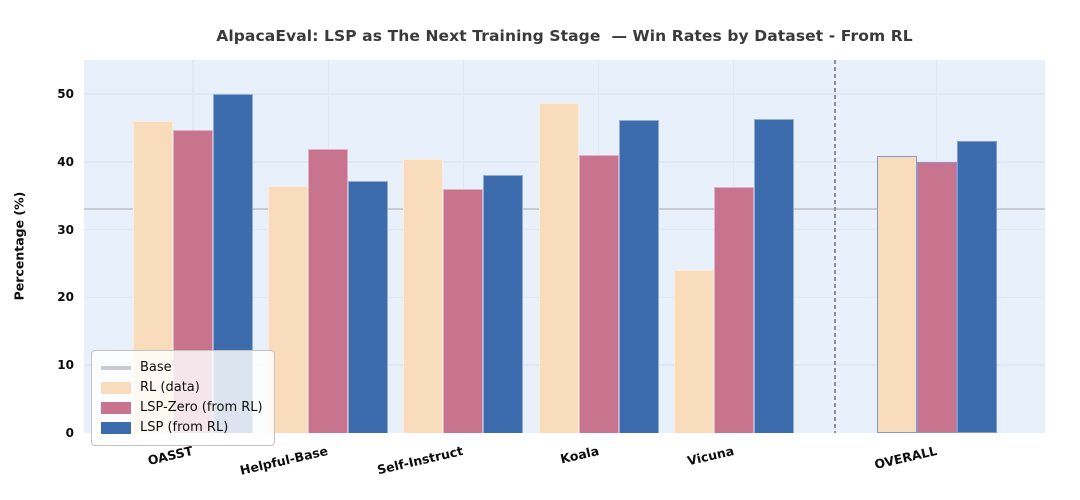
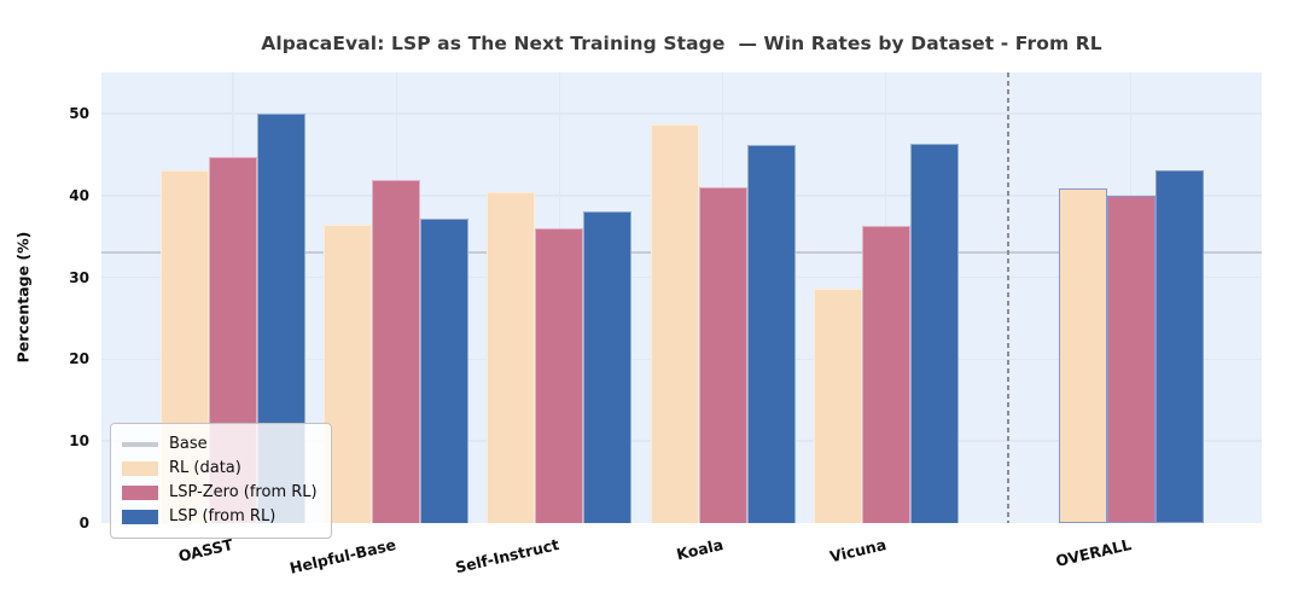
RL (data)/OASST: 46 -> 43
RL (data)/Vicuna: 24 -> 29
